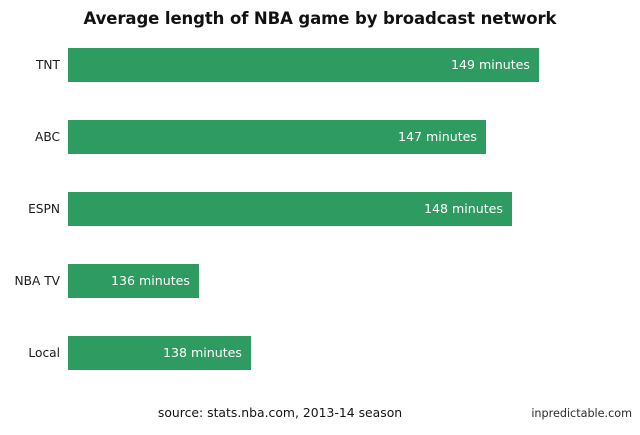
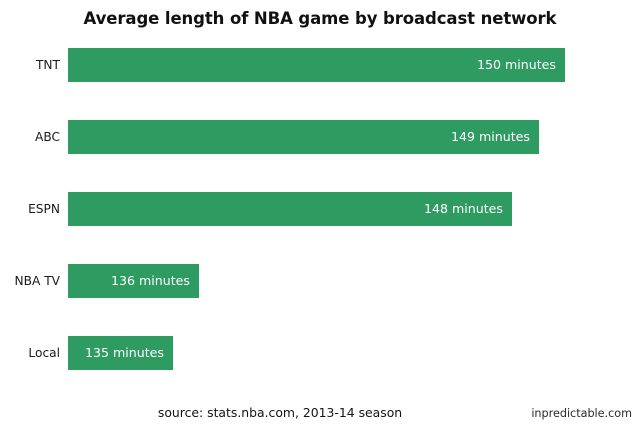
TNT: 149 -> 150
ABC: 147 -> 149
Local: 138 -> 135
